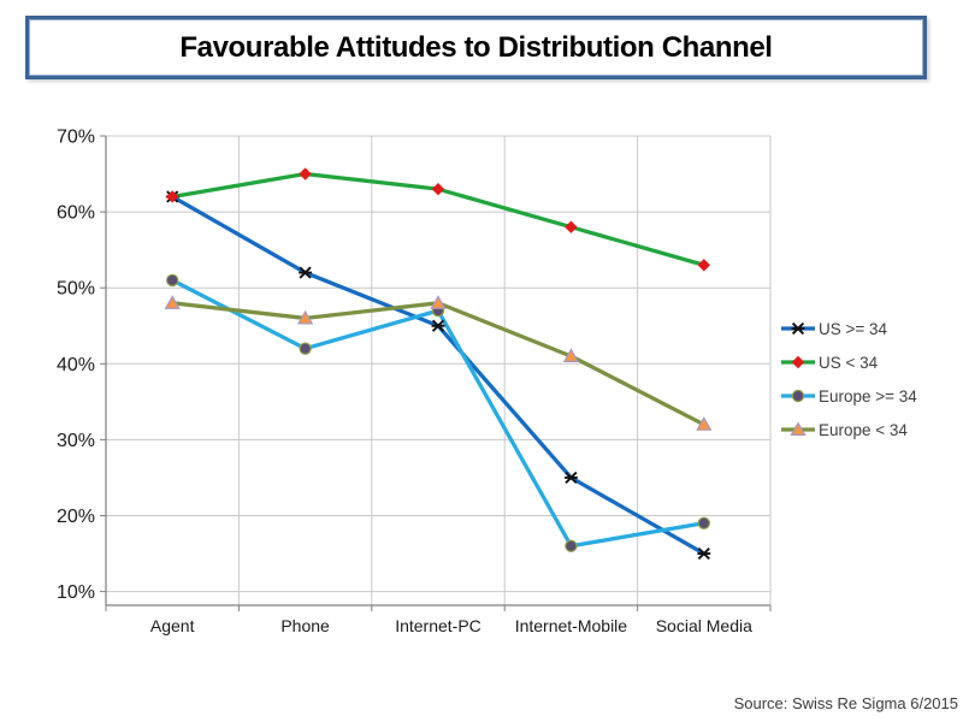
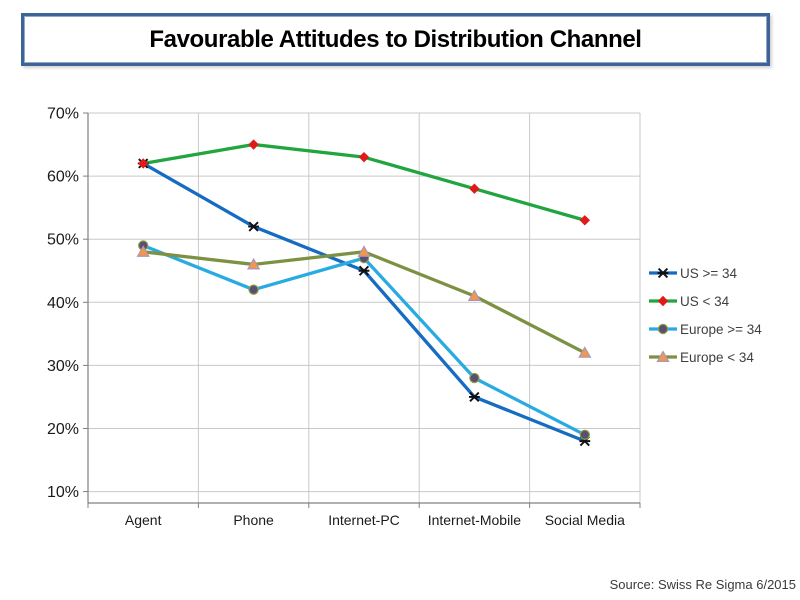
Europe >= 34/Agent: 51% -> 49%
Europe >= 34/Internet-Mobile: 16% -> 28%
US >= 34/Social Media: 15% -> 18%
